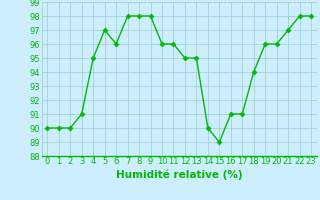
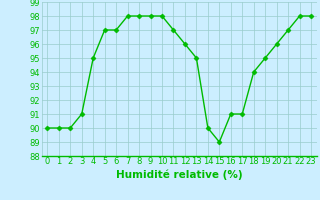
6: 96 -> 97
10: 96 -> 98
11: 96 -> 97
12: 95 -> 96
19: 96 -> 95
